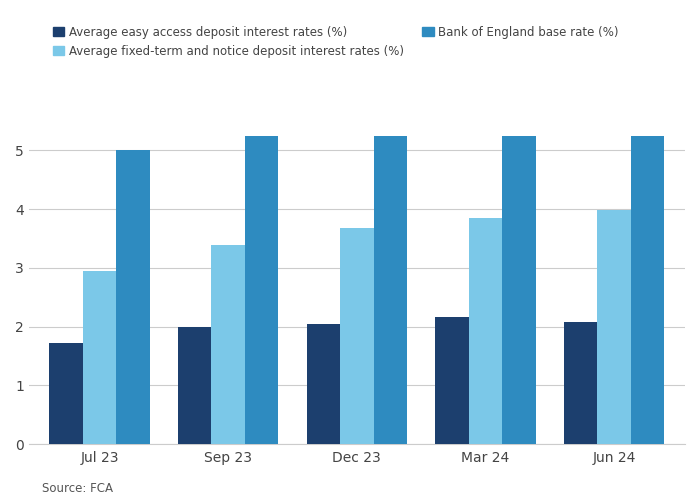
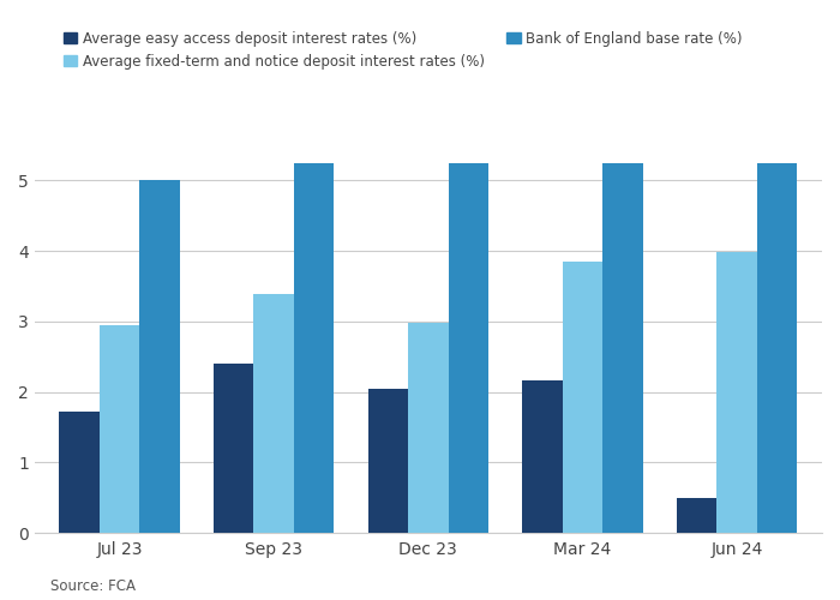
Average easy access deposit interest rates (%)/Sep 23: 2.00 -> 2.40
Average fixed-term and notice deposit interest rates (%)/Dec 23: 3.68 -> 2.98
Average easy access deposit interest rates (%)/Jun 24: 2.08 -> 0.50
